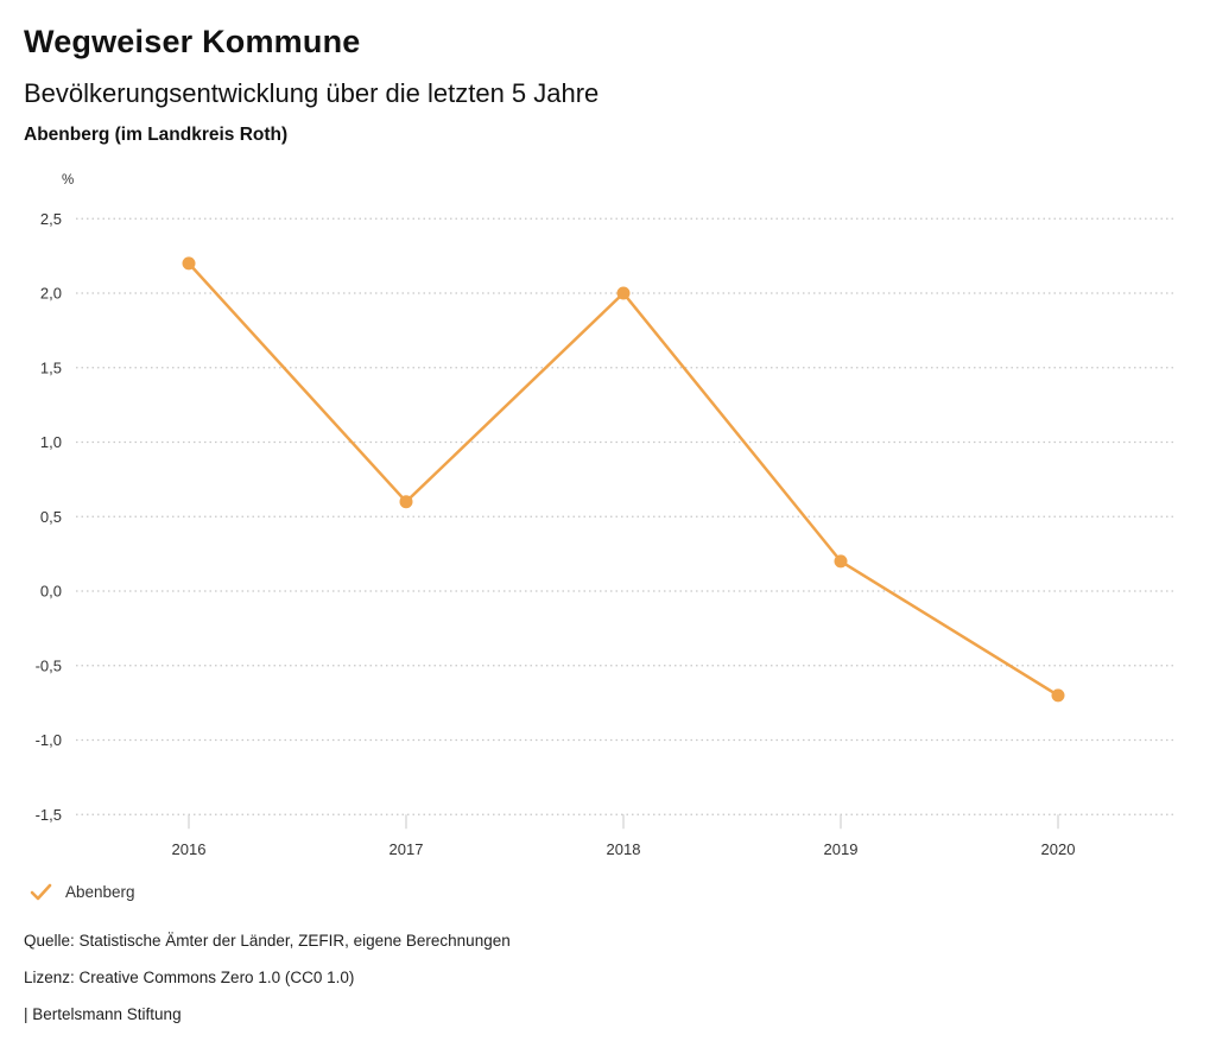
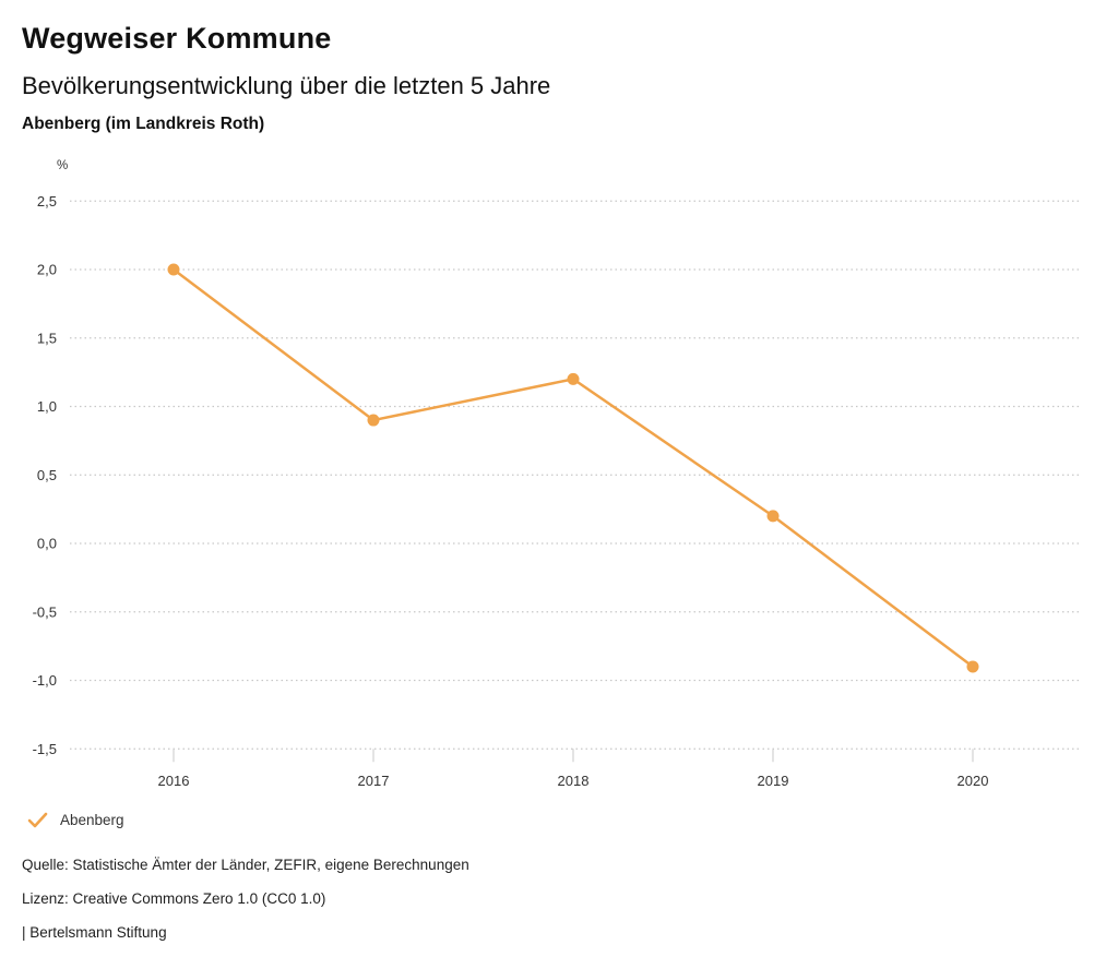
2016: 2,2 -> 2,0
2017: 0,6 -> 0,9
2018: 2,0 -> 1,2
2020: -0,7 -> -0,9
